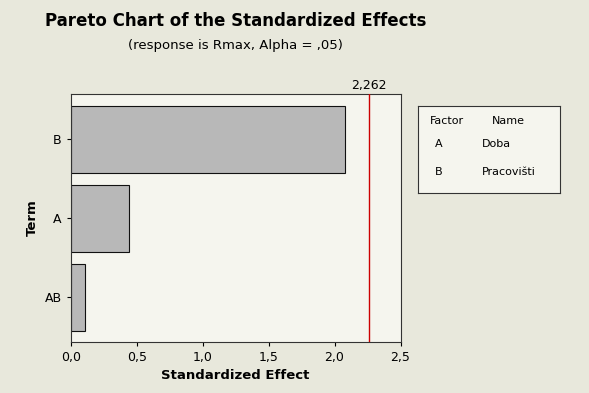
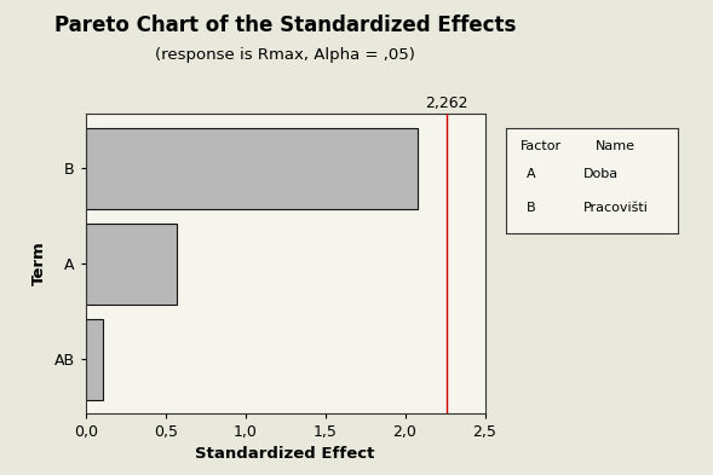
A: 0,44 -> 0,57
